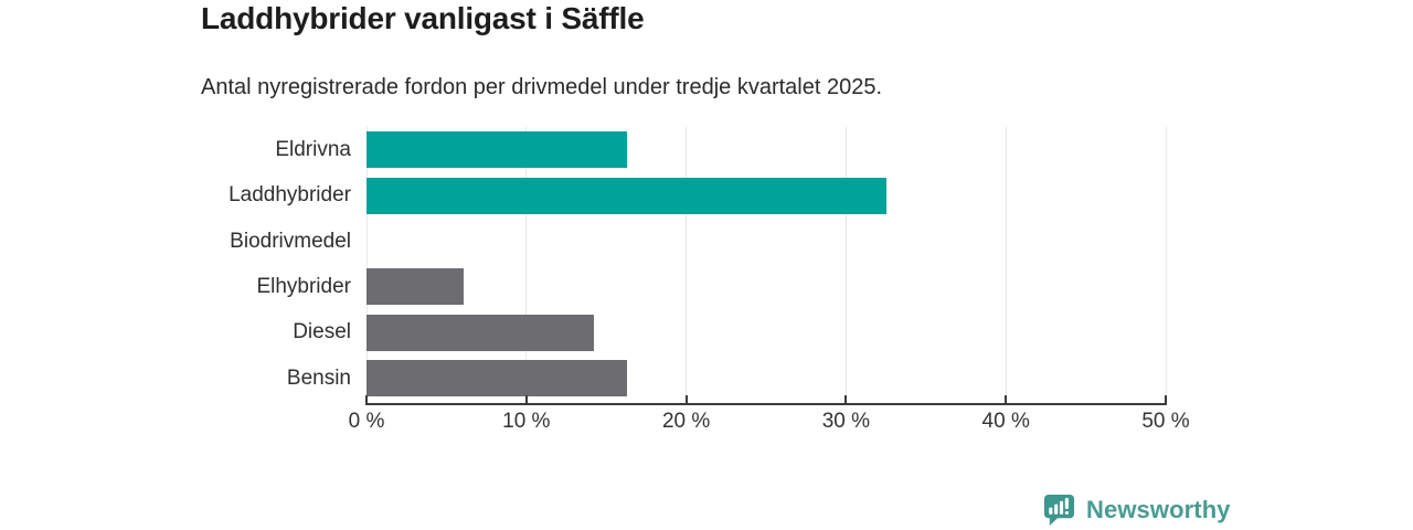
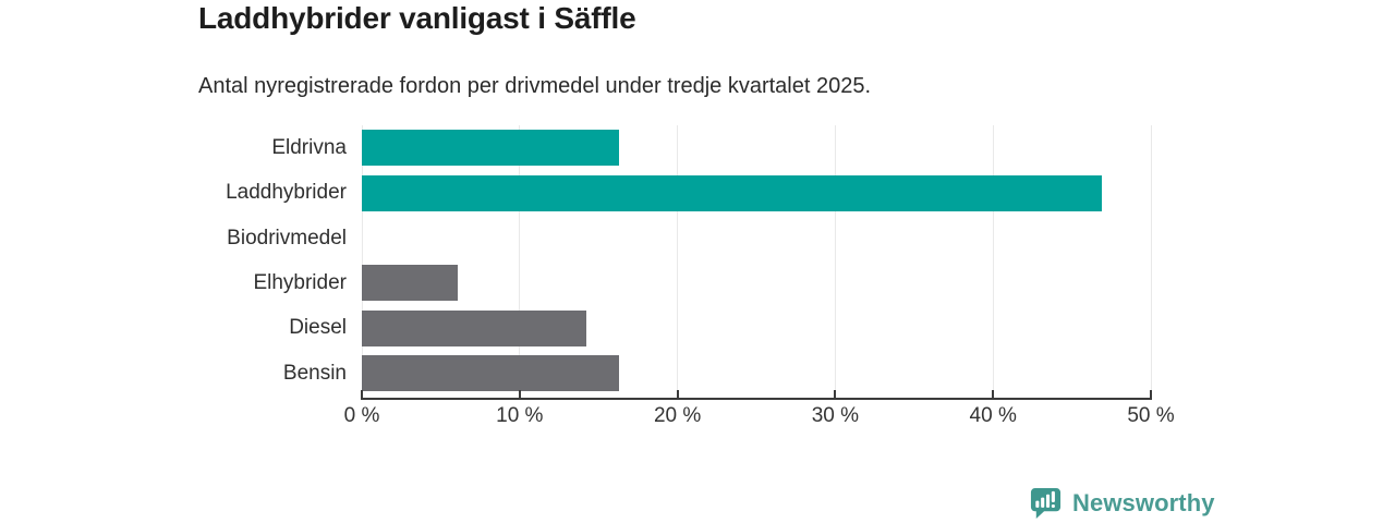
Laddhybrider: 32.5% -> 46.9%
